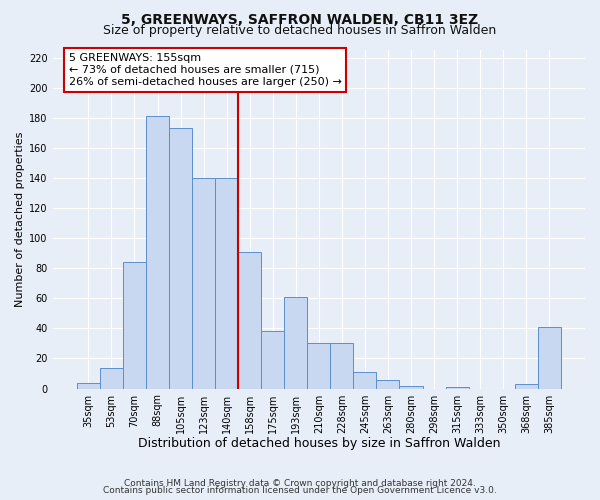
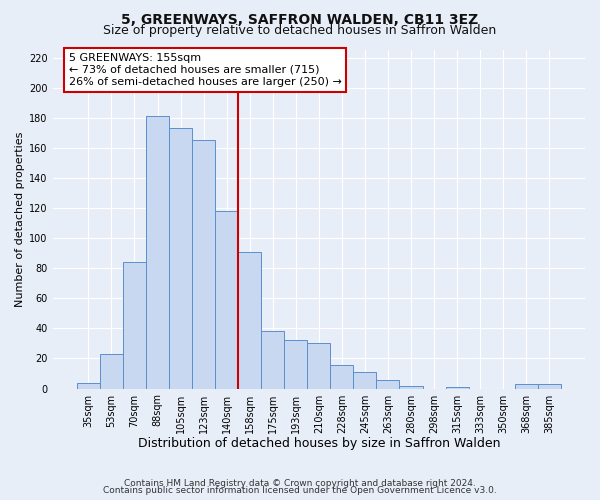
53sqm: 14 -> 23
123sqm: 140 -> 165
140sqm: 140 -> 118
193sqm: 61 -> 32
228sqm: 30 -> 16
385sqm: 41 -> 3
